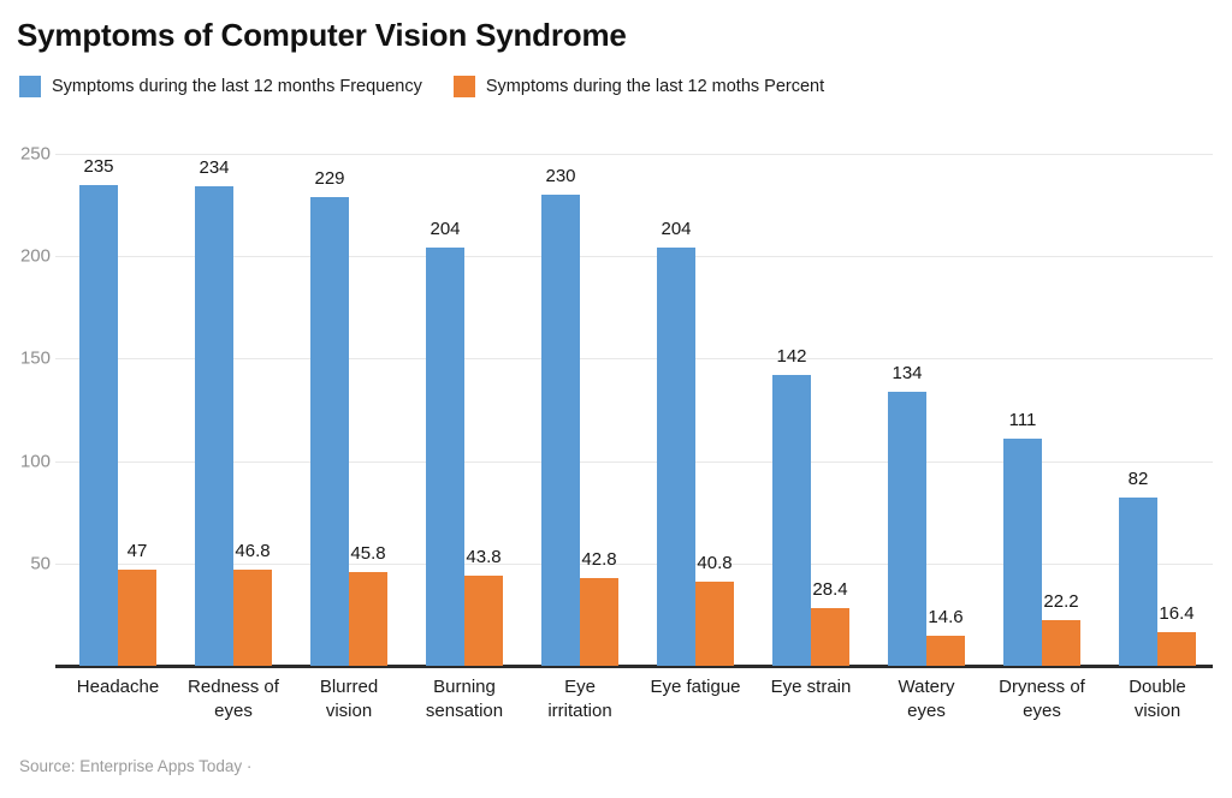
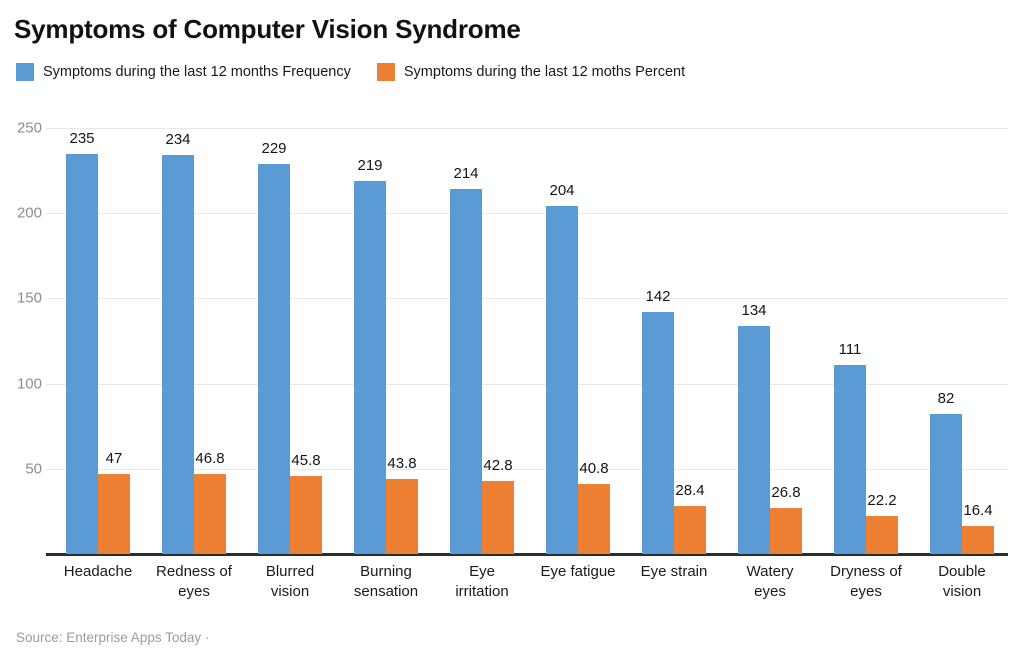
Symptoms during the last 12 months Frequency/Burning sensation: 204 -> 219
Symptoms during the last 12 months Frequency/Eye irritation: 230 -> 214
Symptoms during the last 12 moths Percent/Watery eyes: 14.6 -> 26.8
